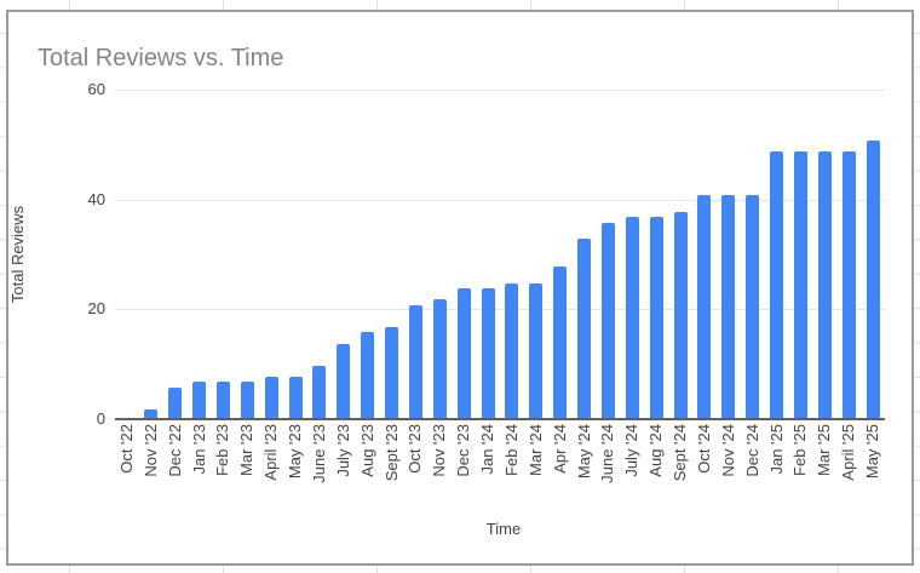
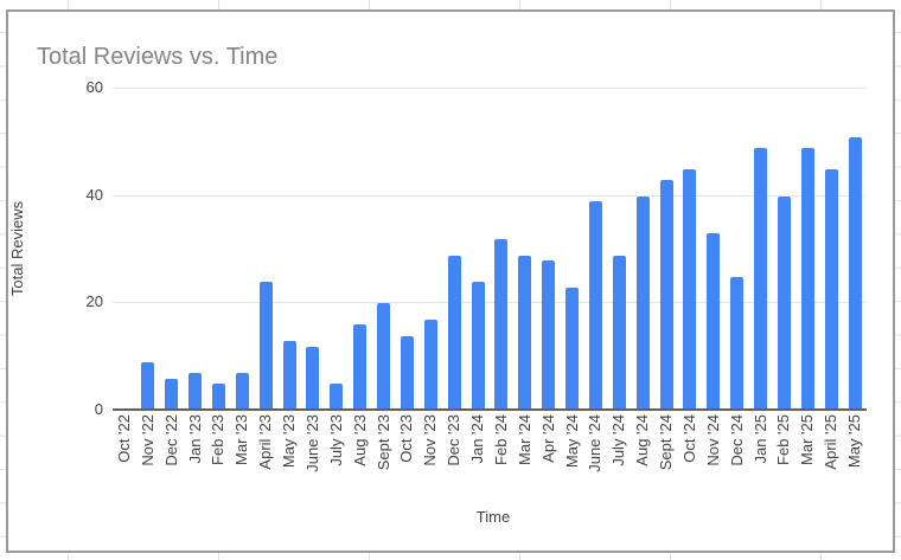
Nov '22: 2 -> 9
Feb '23: 7 -> 5
April '23: 8 -> 24
May '23: 8 -> 13
June '23: 10 -> 12
July '23: 14 -> 5
Sept '23: 17 -> 20
Oct '23: 21 -> 14
Nov '23: 22 -> 17
Dec '23: 24 -> 29
Feb '24: 25 -> 32
Mar '24: 25 -> 29
May '24: 33 -> 23
June '24: 36 -> 39
July '24: 37 -> 29
Aug '24: 37 -> 40
Sept '24: 38 -> 43
Oct '24: 41 -> 45
Nov '24: 41 -> 33
Dec '24: 41 -> 25
Feb '25: 49 -> 40
April '25: 49 -> 45
